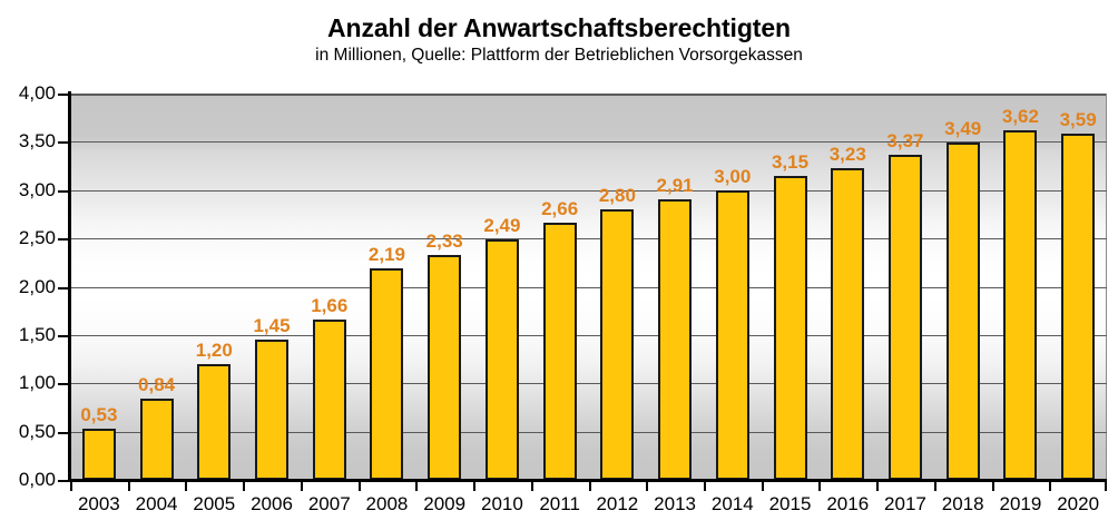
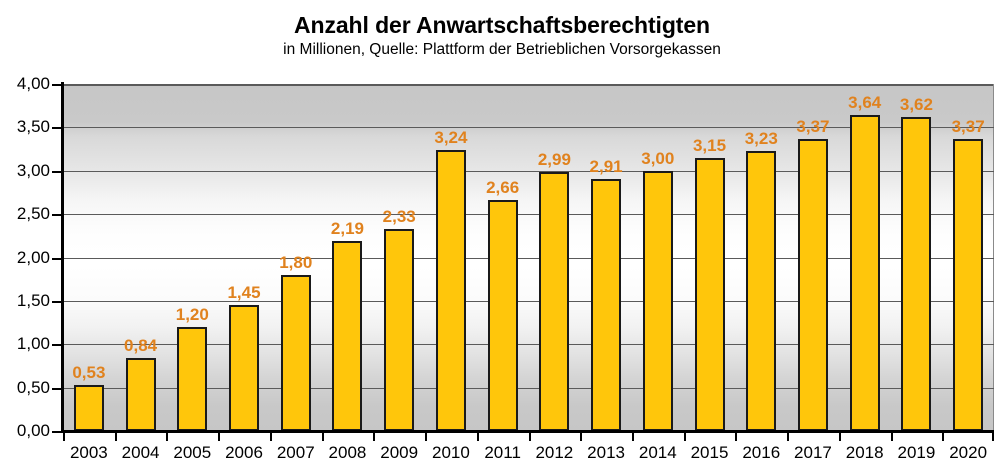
2007: 1,66 -> 1,80
2010: 2,49 -> 3,24
2012: 2,80 -> 2,99
2018: 3,49 -> 3,64
2020: 3,59 -> 3,37
